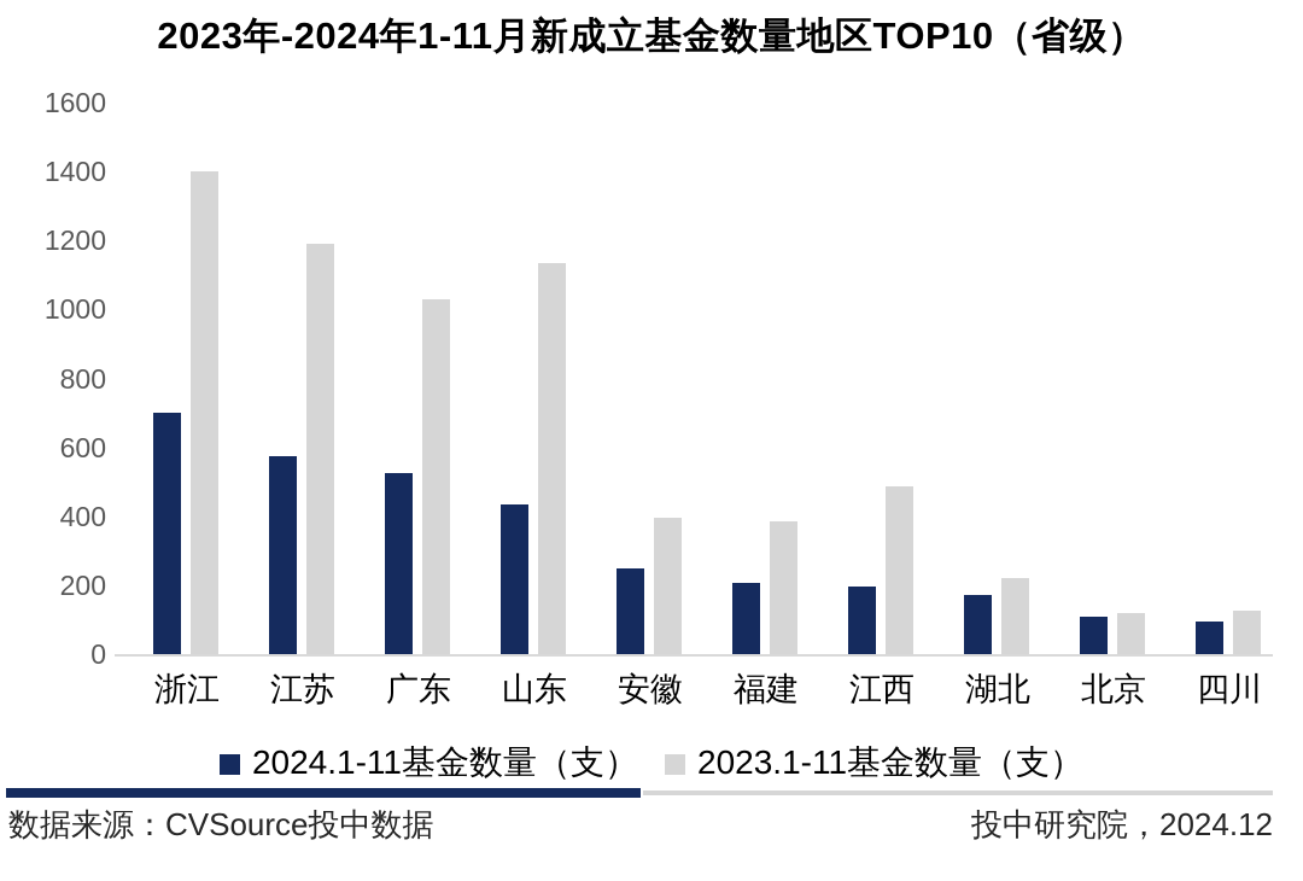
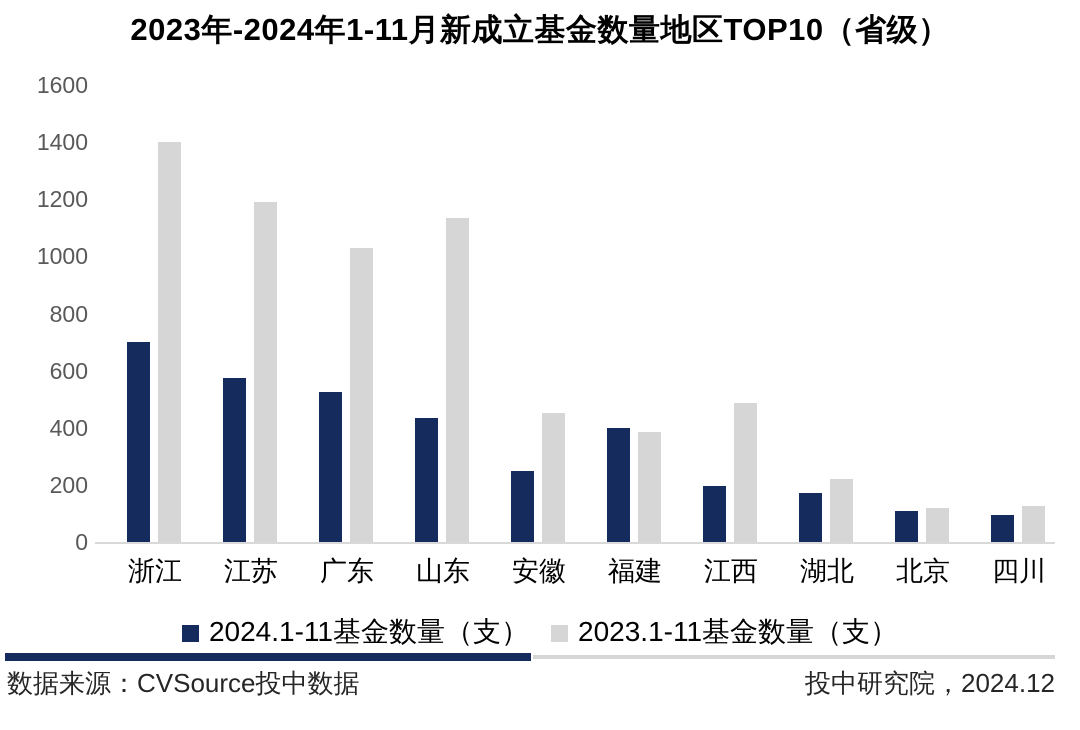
2023.1-11基金数量（支）/安徽: 400 -> 450
2024.1-11基金数量（支）/福建: 200 -> 400
